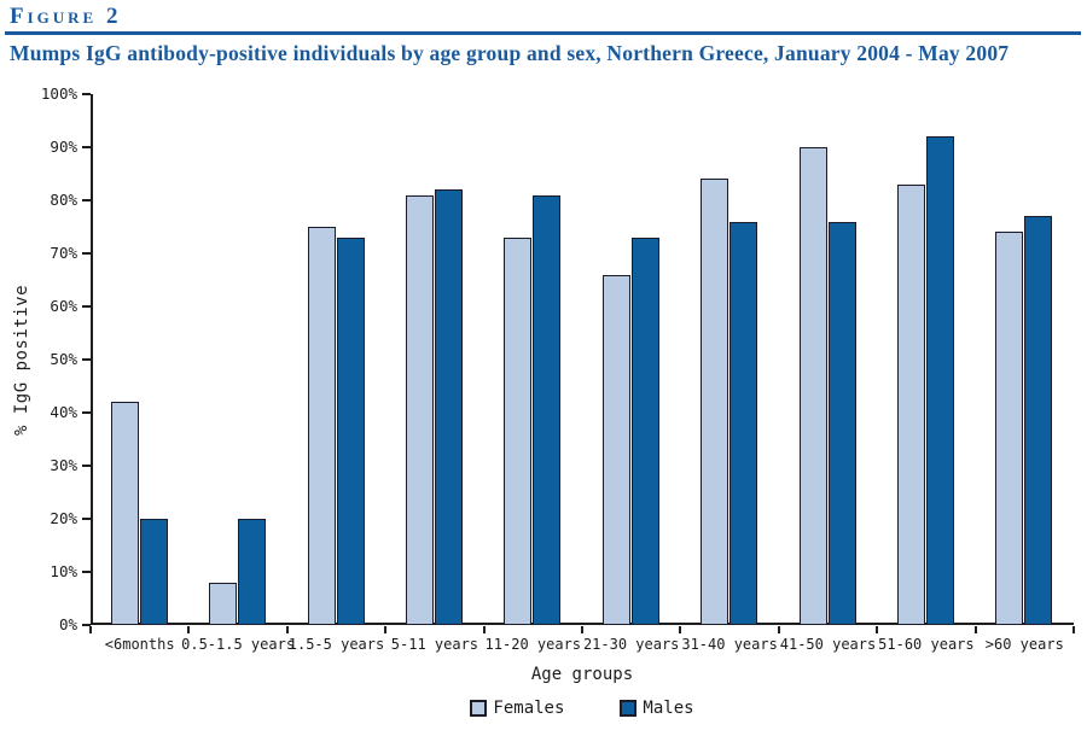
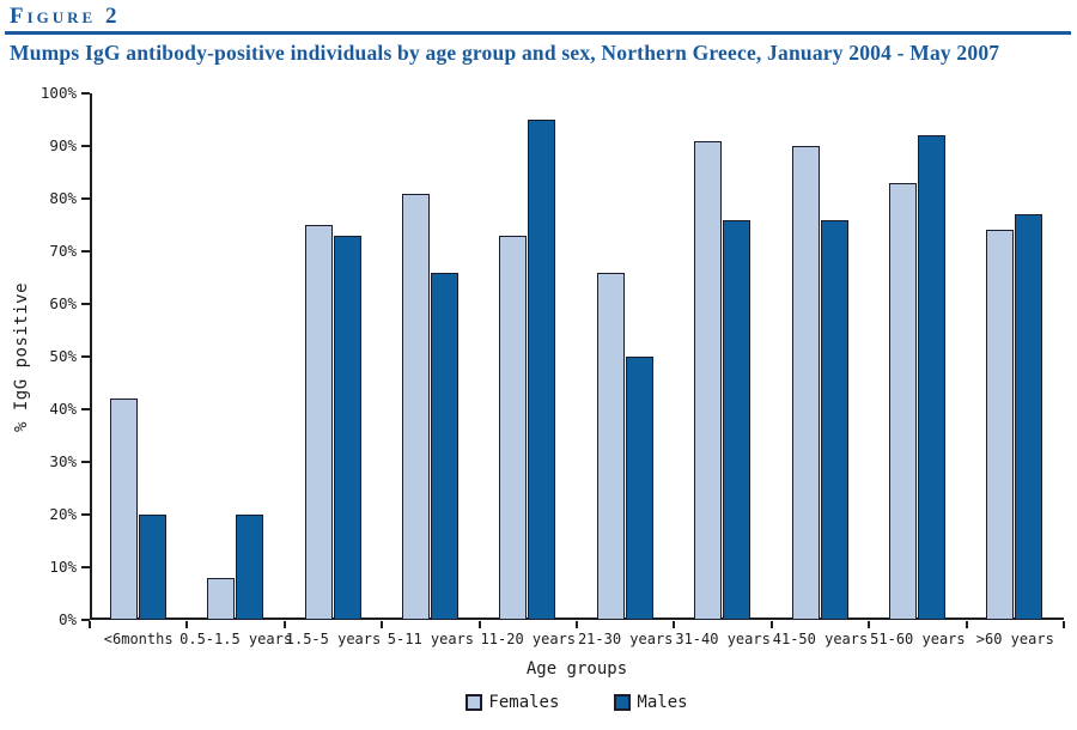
Males/5-11 years: 82% -> 66%
Males/11-20 years: 81% -> 95%
Males/21-30 years: 73% -> 50%
Females/31-40 years: 84% -> 91%
